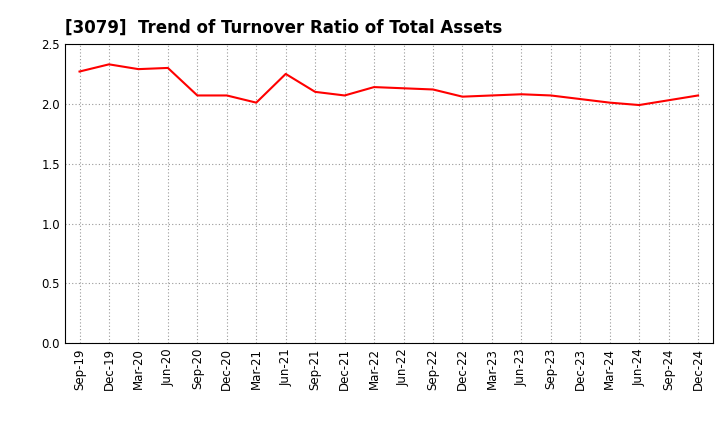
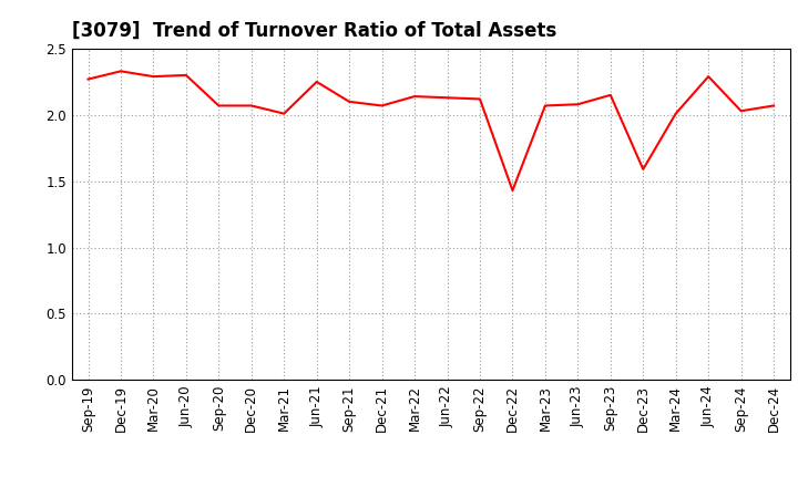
Dec-22: 2.06 -> 1.43
Sep-23: 2.07 -> 2.15
Dec-23: 2.04 -> 1.59
Jun-24: 1.99 -> 2.29
